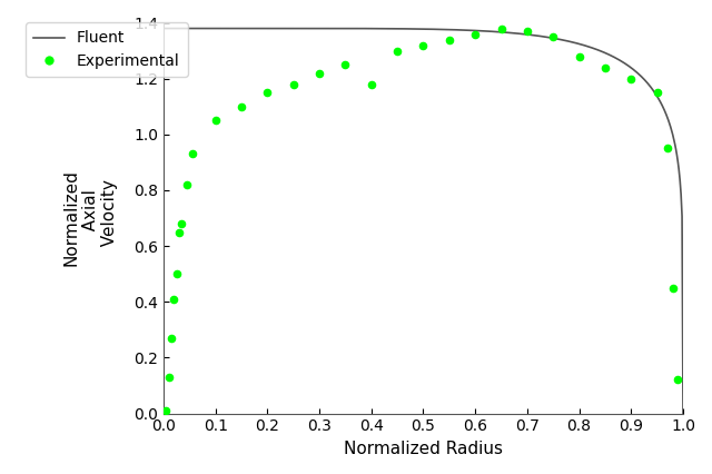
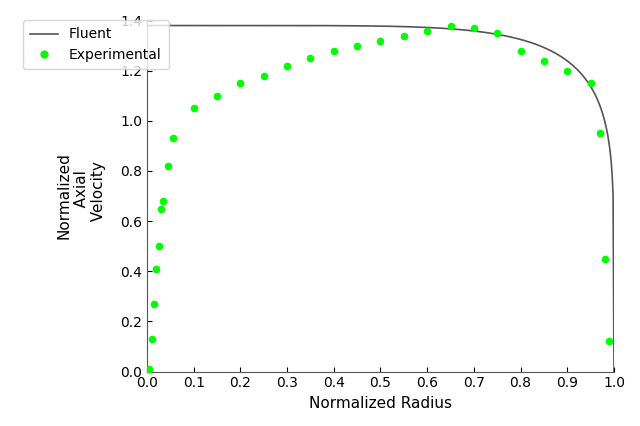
Experimental/0.4: 1.18 -> 1.28
